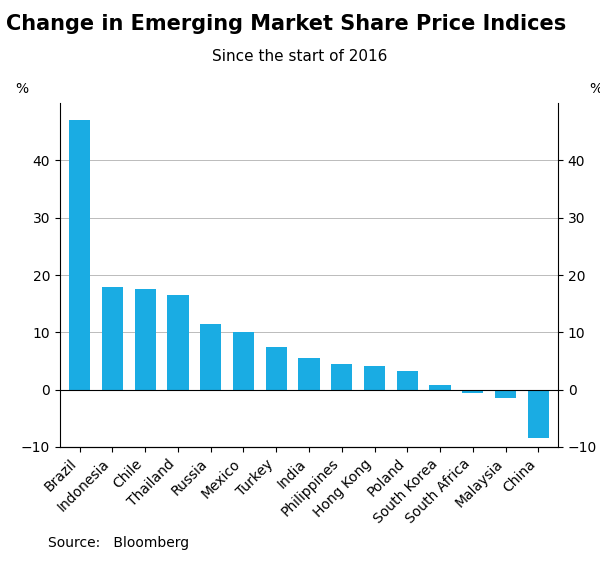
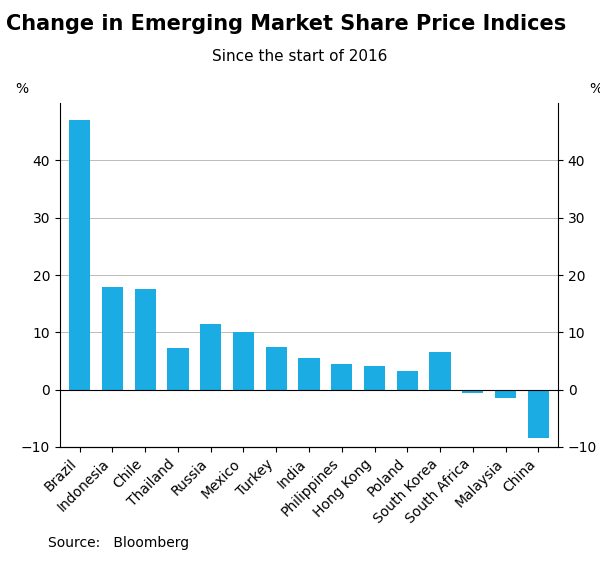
Thailand: 16.5 -> 7.2
South Korea: 0.8 -> 6.6
